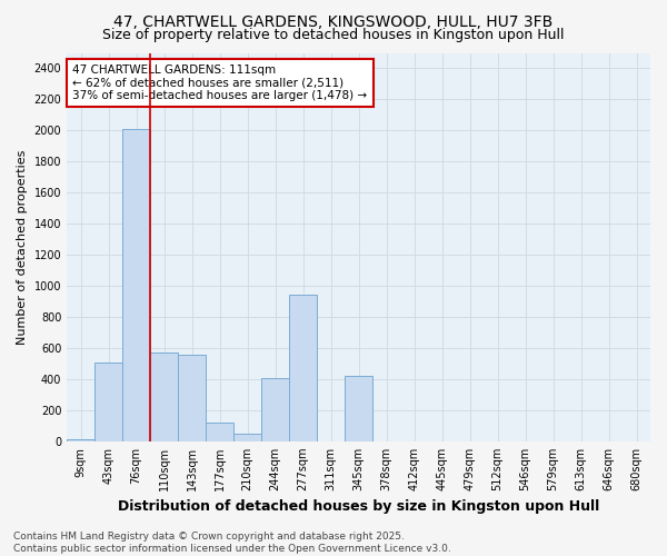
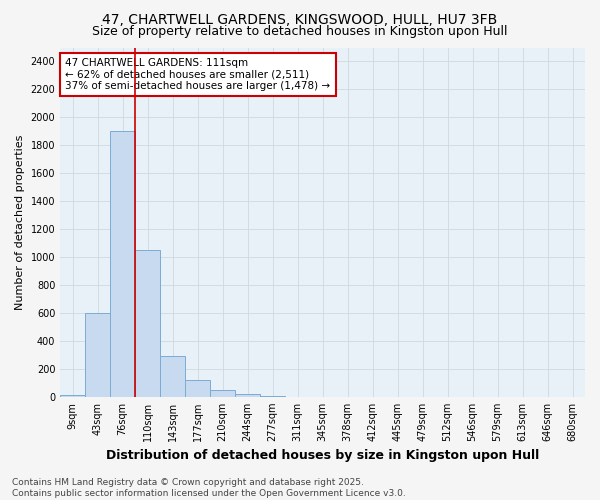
43sqm: 510 -> 600
76sqm: 2010 -> 1900
110sqm: 570 -> 1050
143sqm: 560 -> 290
244sqm: 410 -> 20
277sqm: 940 -> 0
345sqm: 420 -> 0
